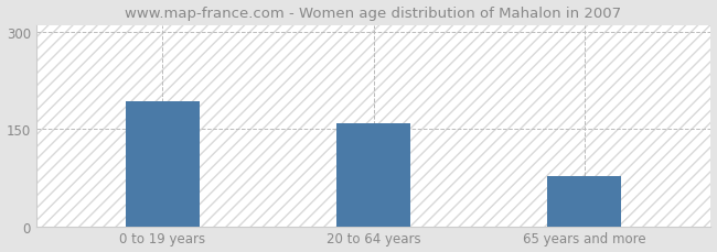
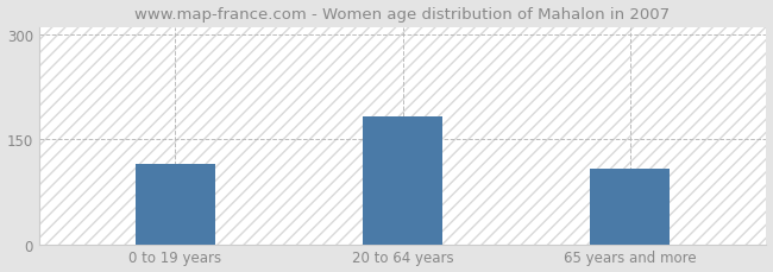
0 to 19 years: 192 -> 115
20 to 64 years: 158 -> 183
65 years and more: 78 -> 108
